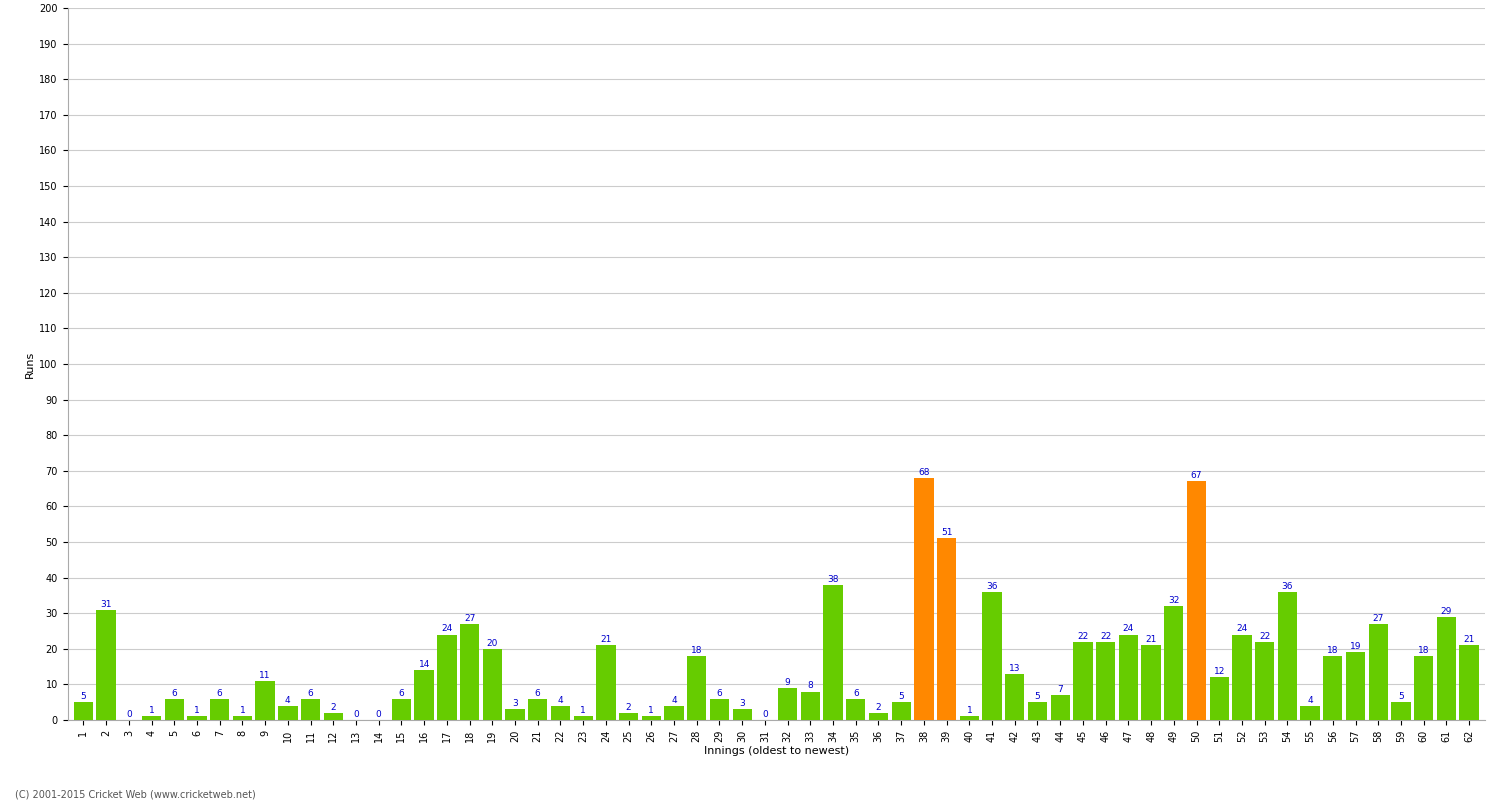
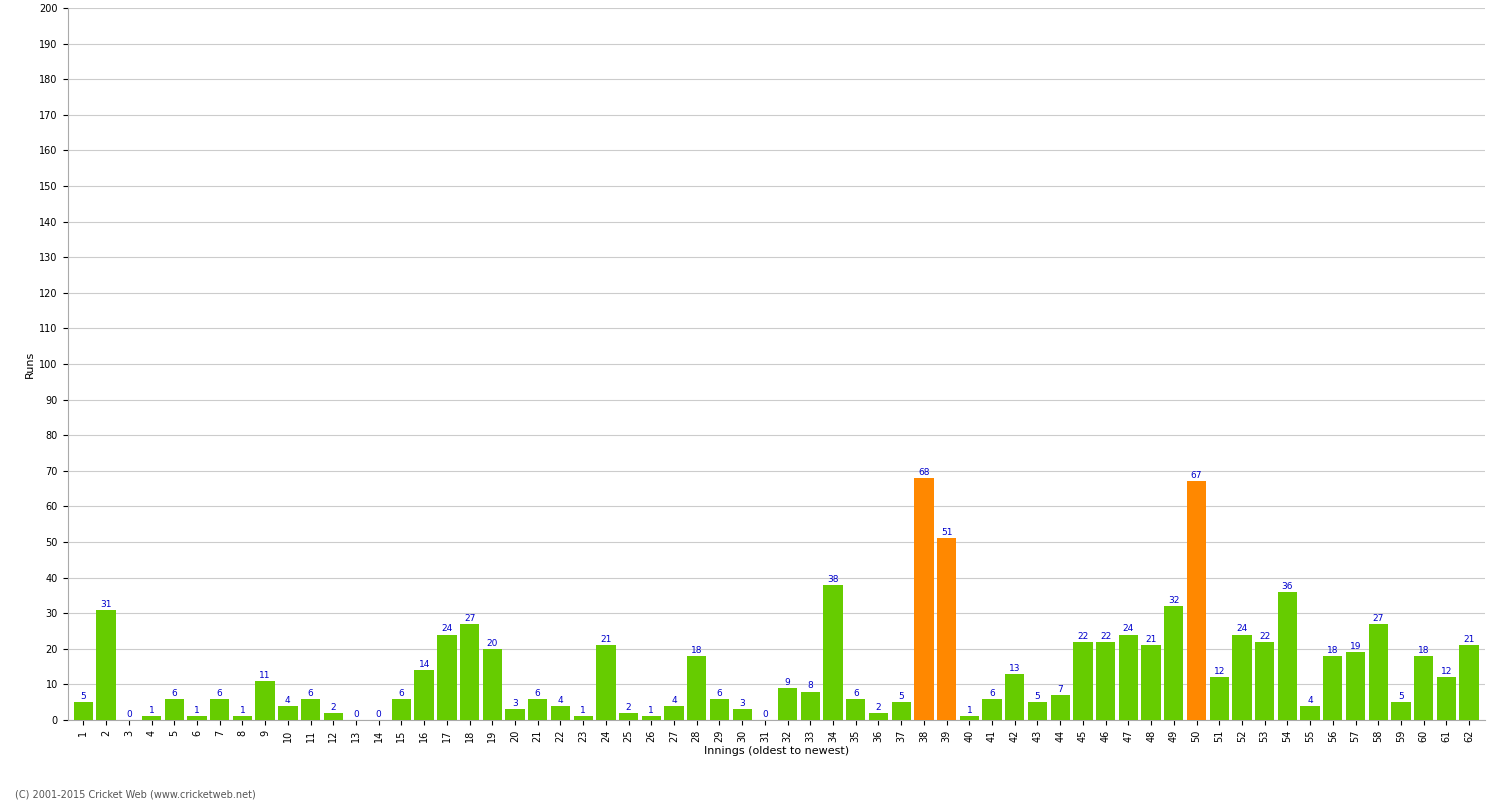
41: 36 -> 6
61: 29 -> 12
